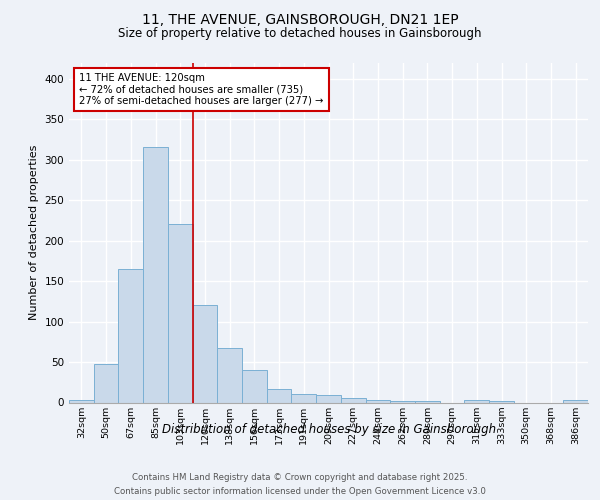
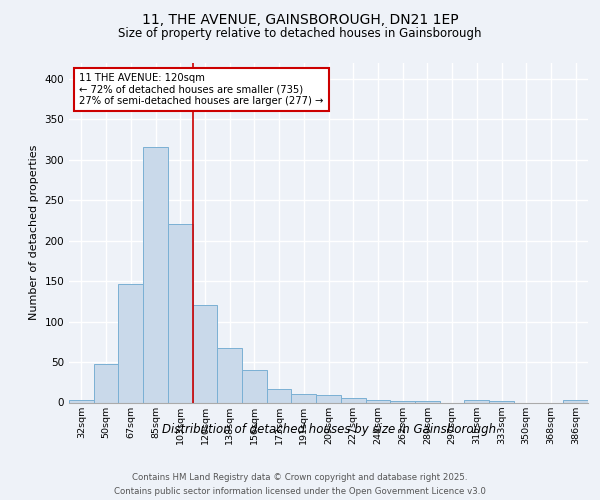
67sqm: 165 -> 146
